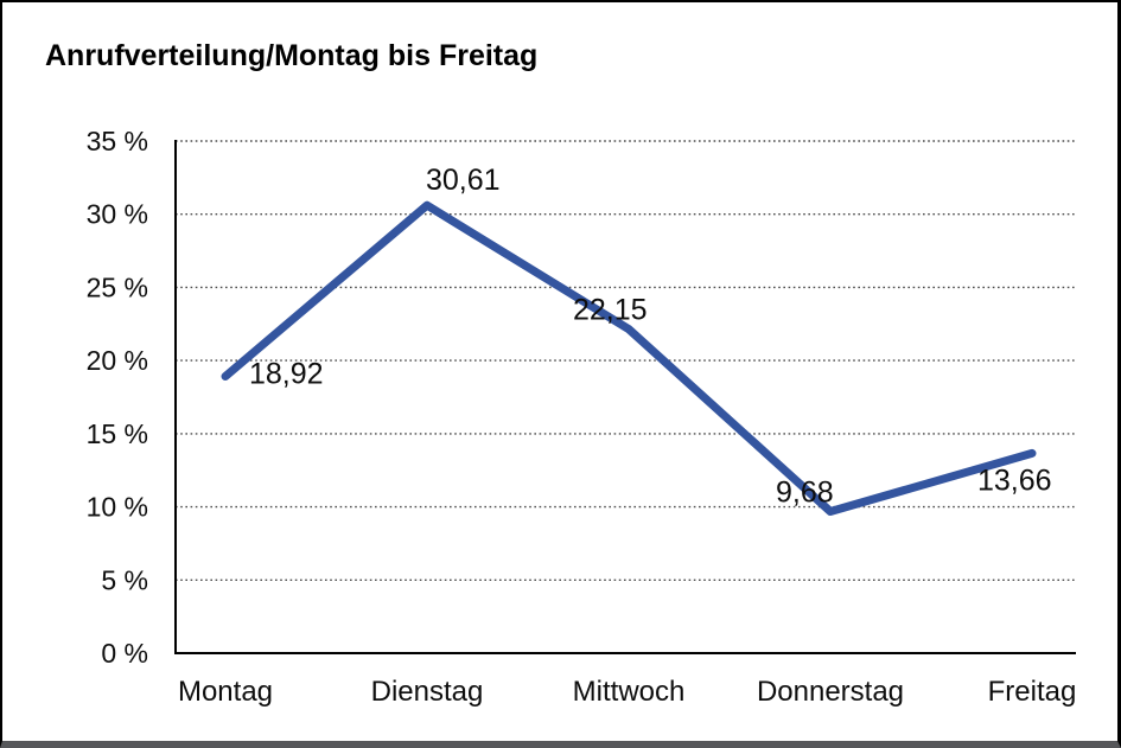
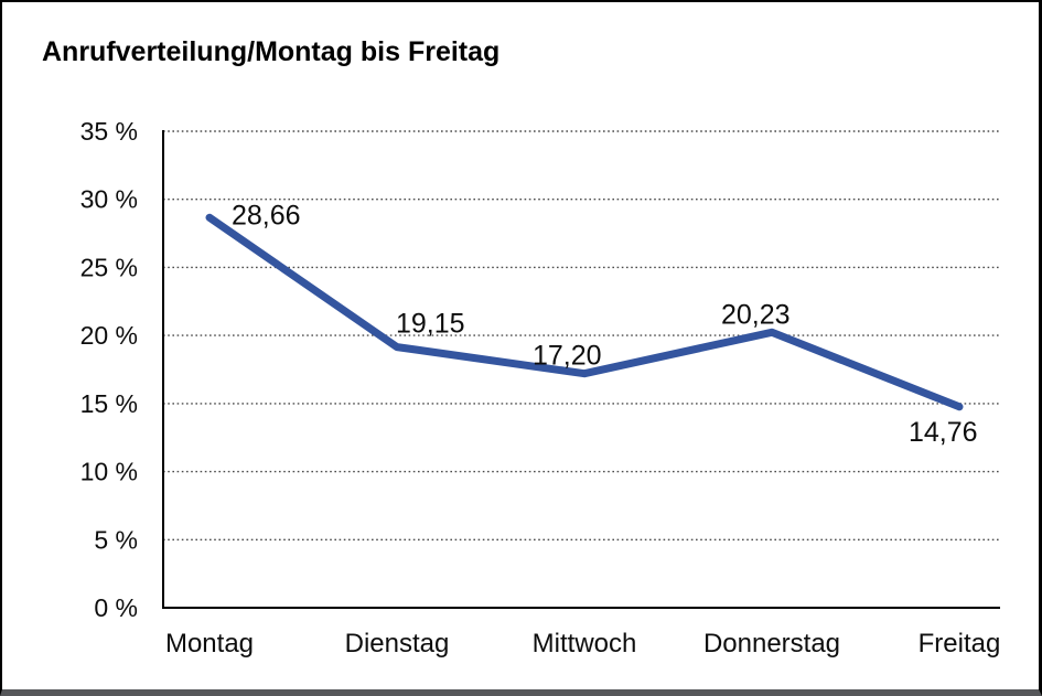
Montag: 18,92 -> 28,66
Dienstag: 30,61 -> 19,15
Mittwoch: 22,15 -> 17,20
Donnerstag: 9,68 -> 20,23
Freitag: 13,66 -> 14,76
